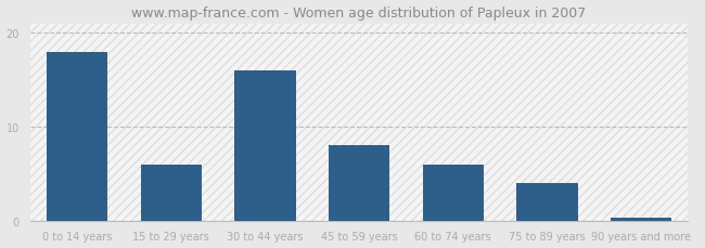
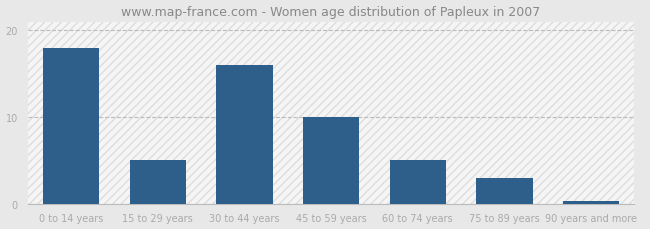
15 to 29 years: 6.0 -> 5.0
45 to 59 years: 8.0 -> 10.0
60 to 74 years: 6.0 -> 5.0
75 to 89 years: 4.0 -> 3.0
